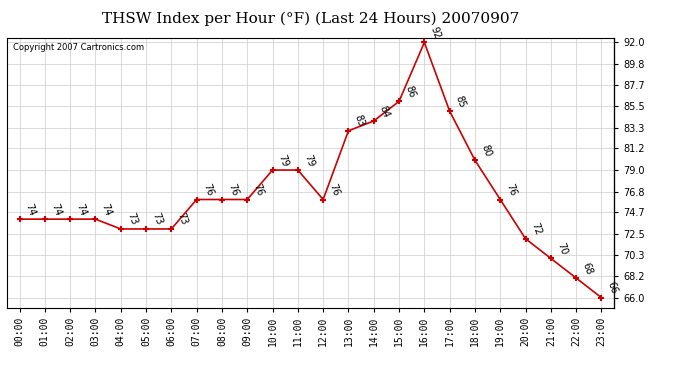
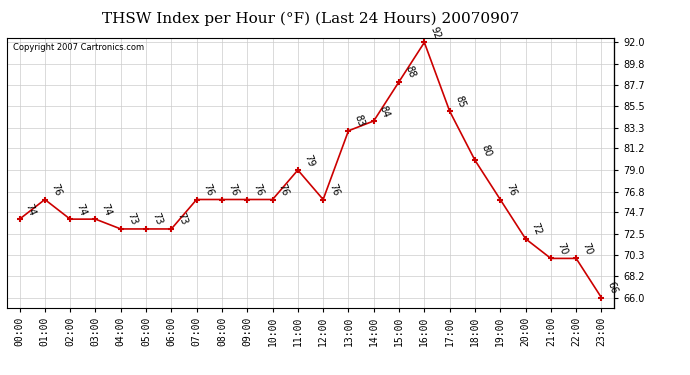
01:00: 74 -> 76
10:00: 79 -> 76
15:00: 86 -> 88
22:00: 68 -> 70
